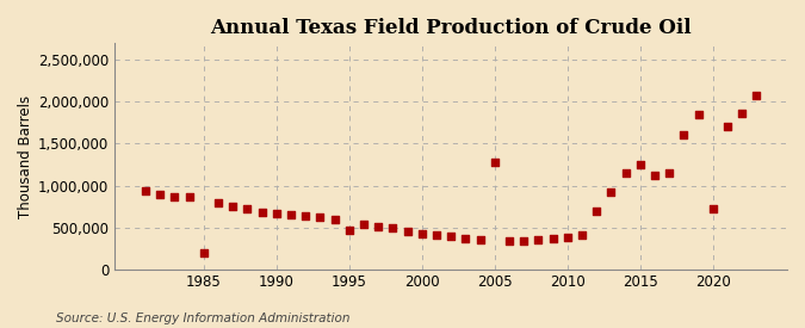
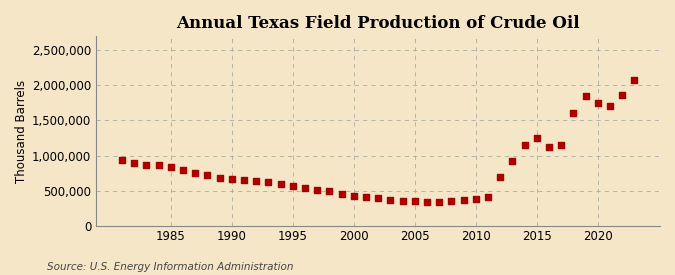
1985: 200,000 -> 830,000
1995: 460,000 -> 560,000
2005: 1,280,000 -> 340,000
2020: 720,000 -> 1,750,000
